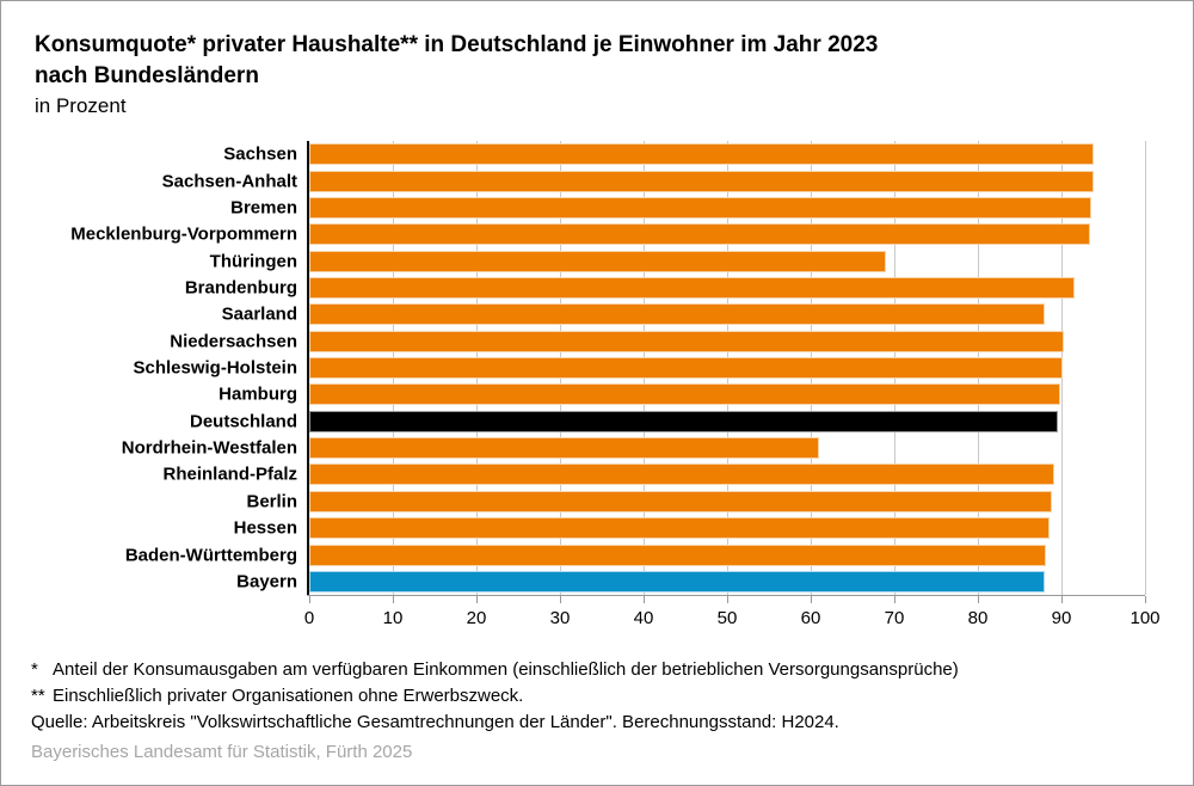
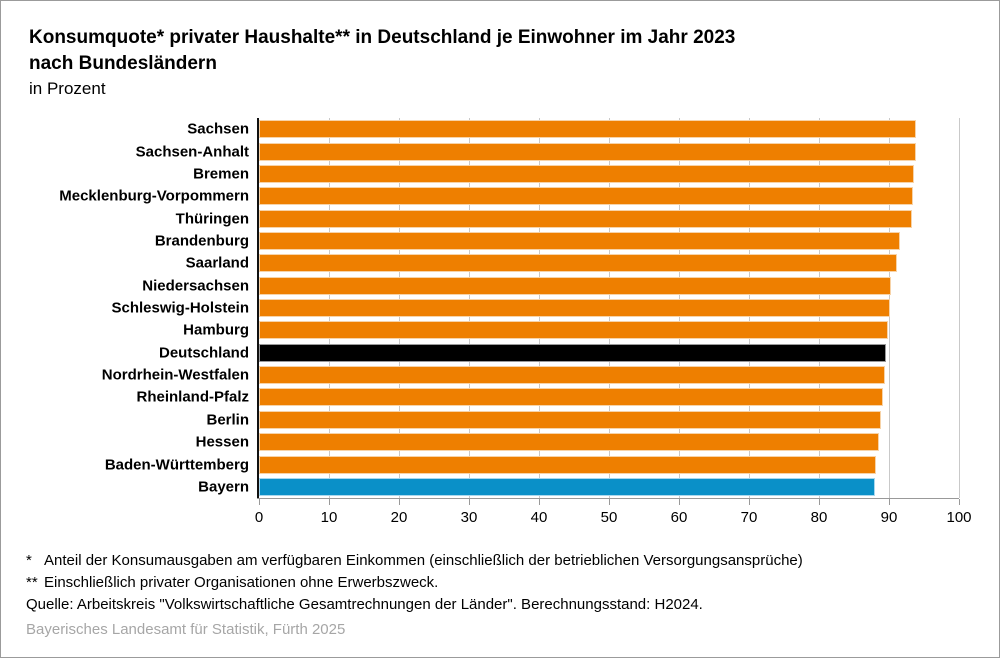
Thüringen: 69 -> 93
Saarland: 88 -> 91
Nordrhein-Westfalen: 61 -> 89
